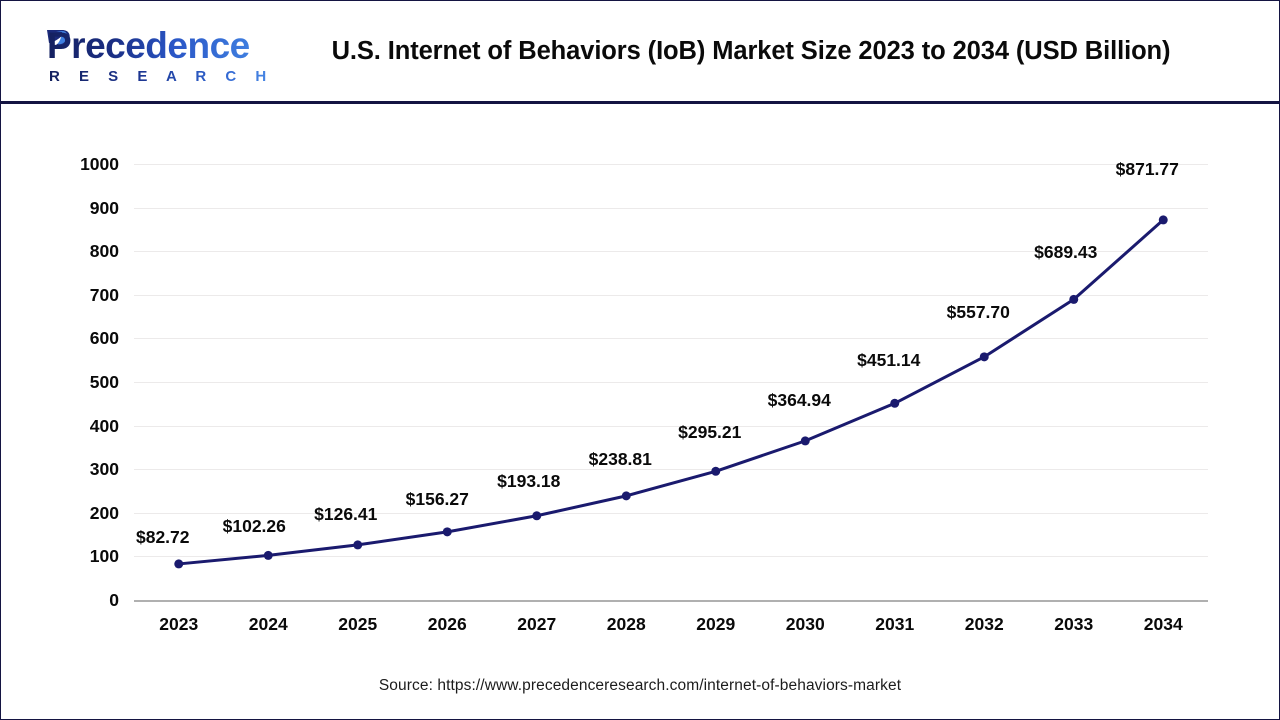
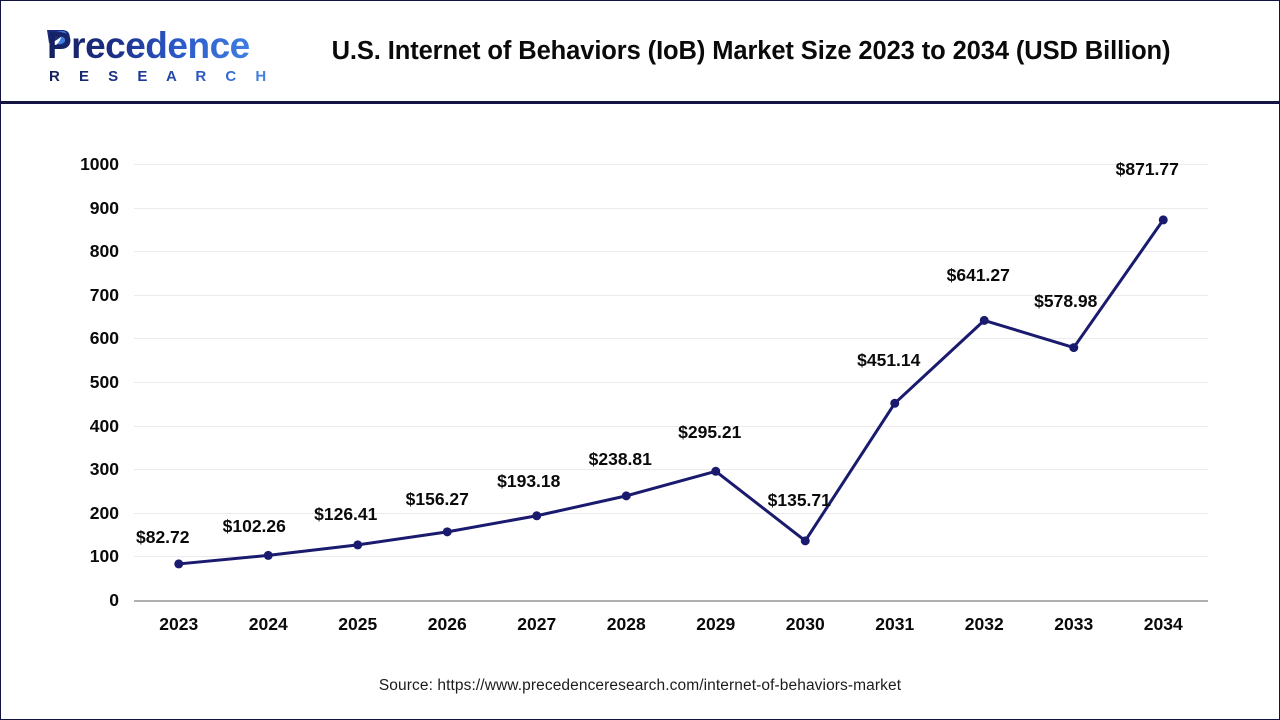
2030: $364.94 -> $135.71
2032: $557.70 -> $641.27
2033: $689.43 -> $578.98
